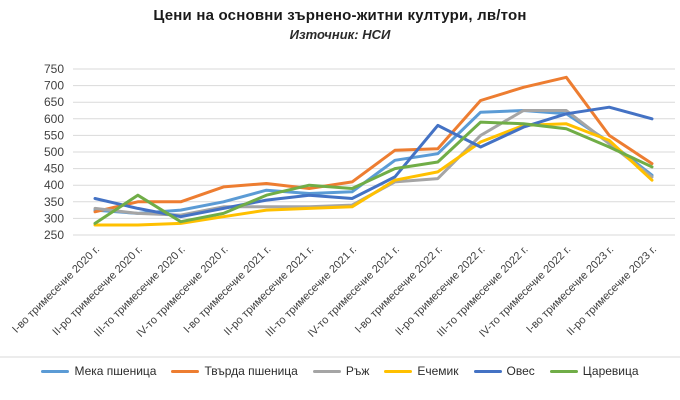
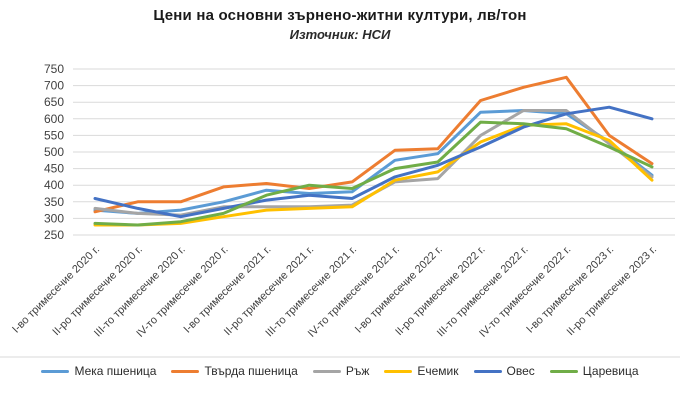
Царевица/II-ро тримесечие 2020 г.: 370 -> 280
Овес/I-во тримесечие 2022 г.: 580 -> 460
